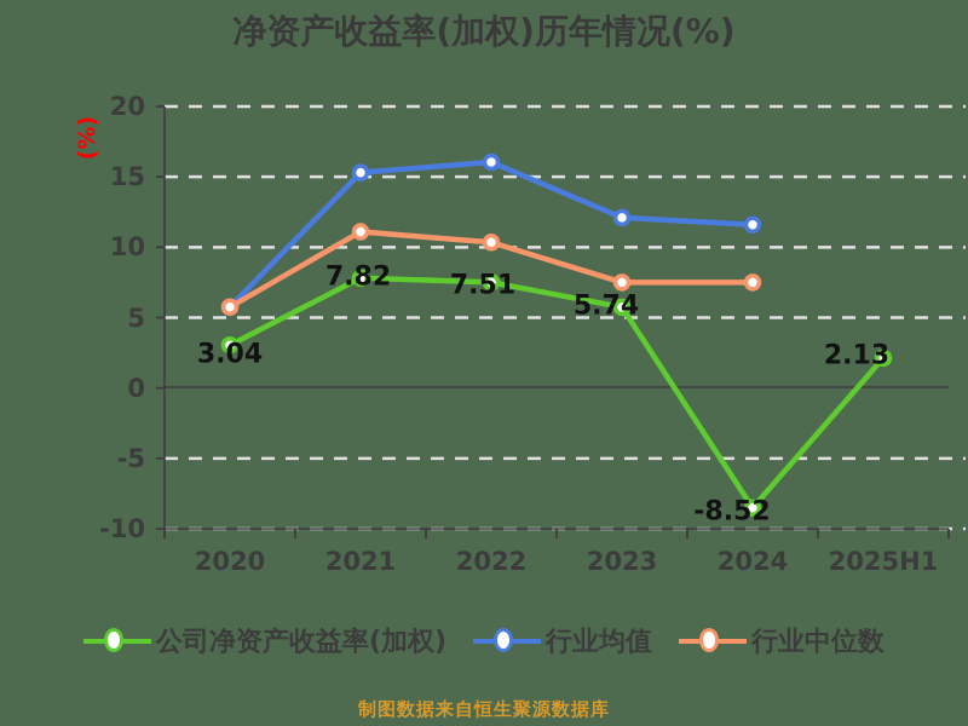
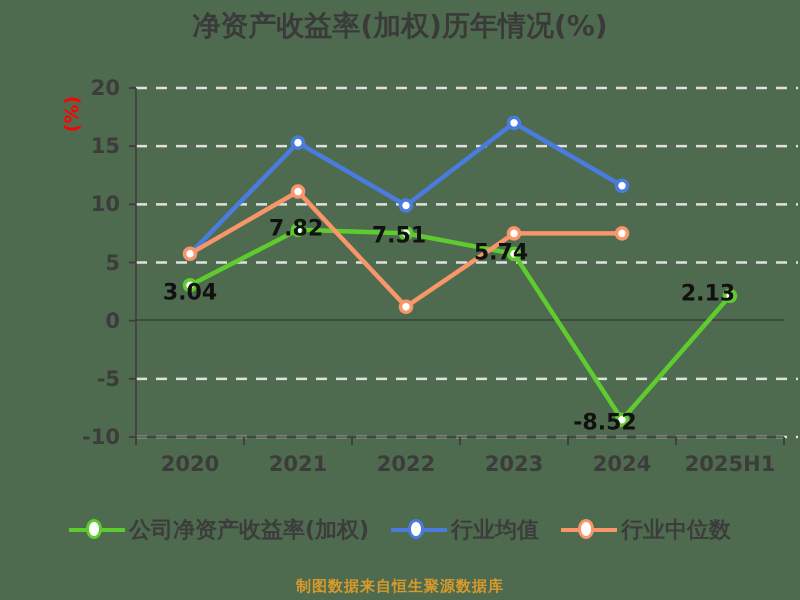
行业均值/2022: 16.1 -> 9.9
行业中位数/2022: 10.3 -> 1.2
行业均值/2023: 12.1 -> 17.0
